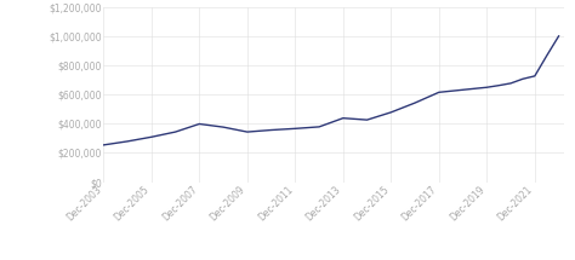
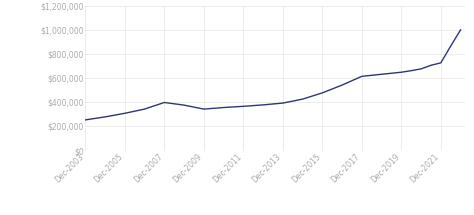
Dec-2013: $440,000 -> $400,000
